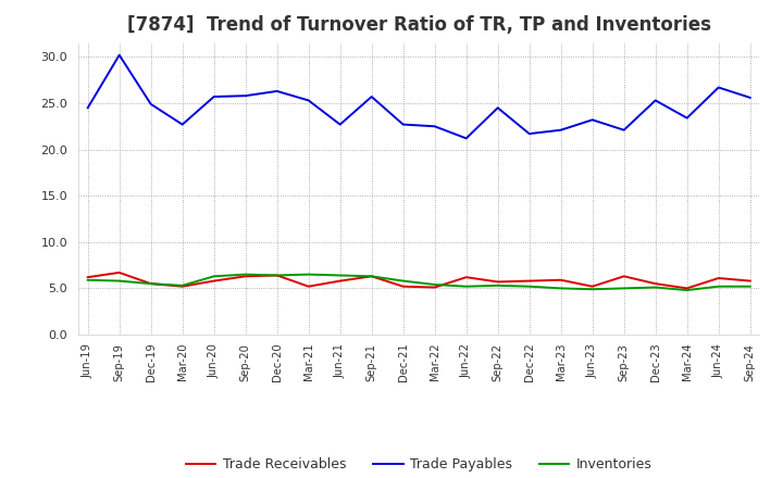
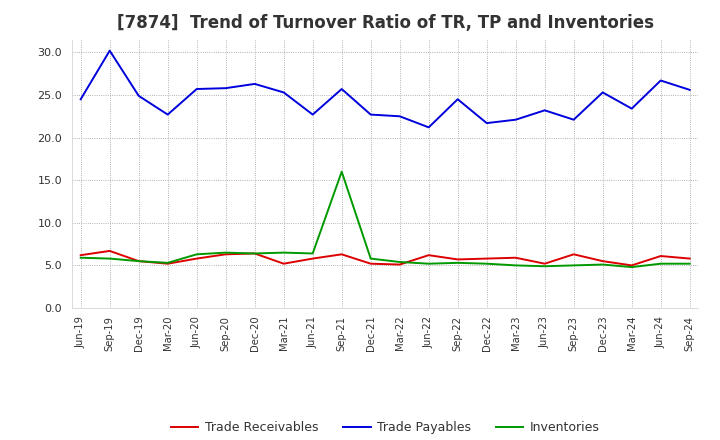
Inventories/Sep-21: 6.3 -> 16.0
